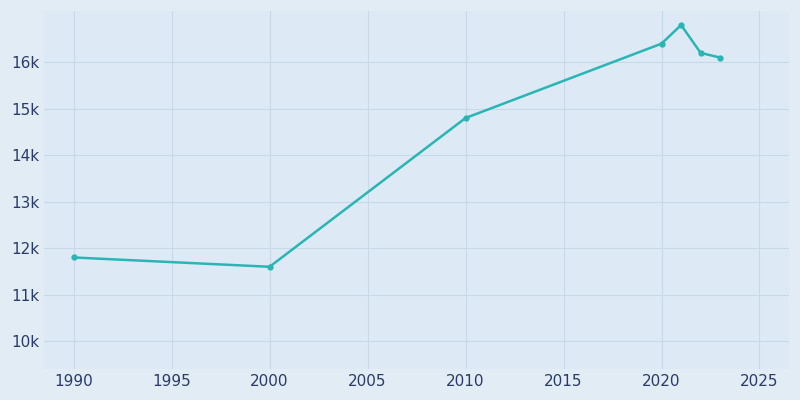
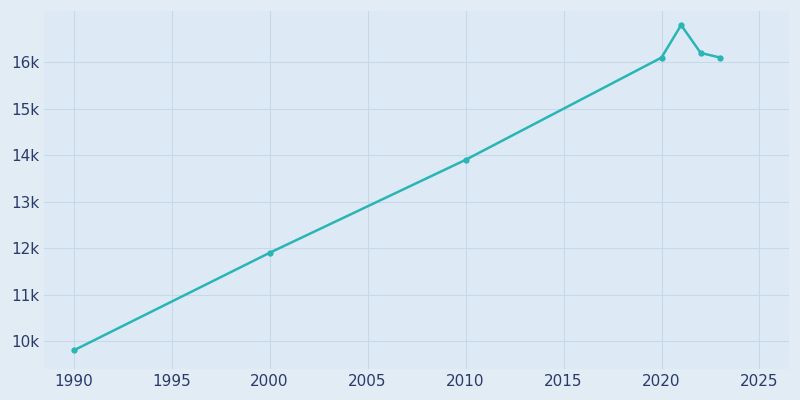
1990: 11.8k -> 9.8k
2000: 11.6k -> 11.9k
2010: 14.8k -> 13.9k
2020: 16.4k -> 16.1k
